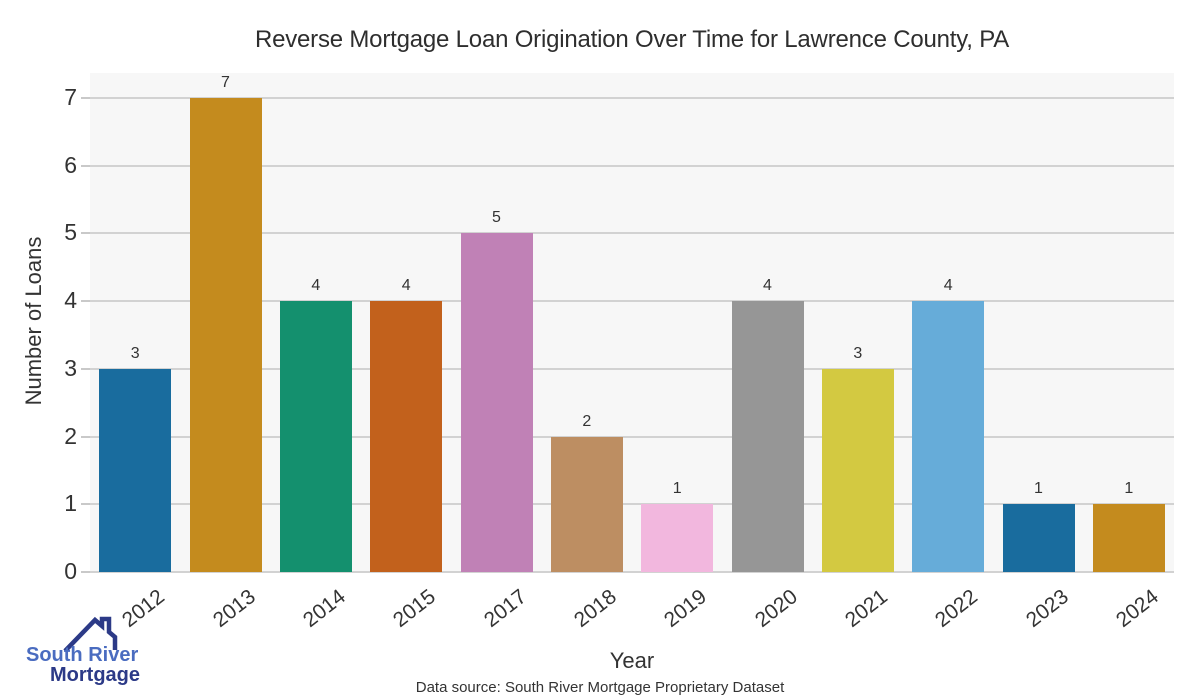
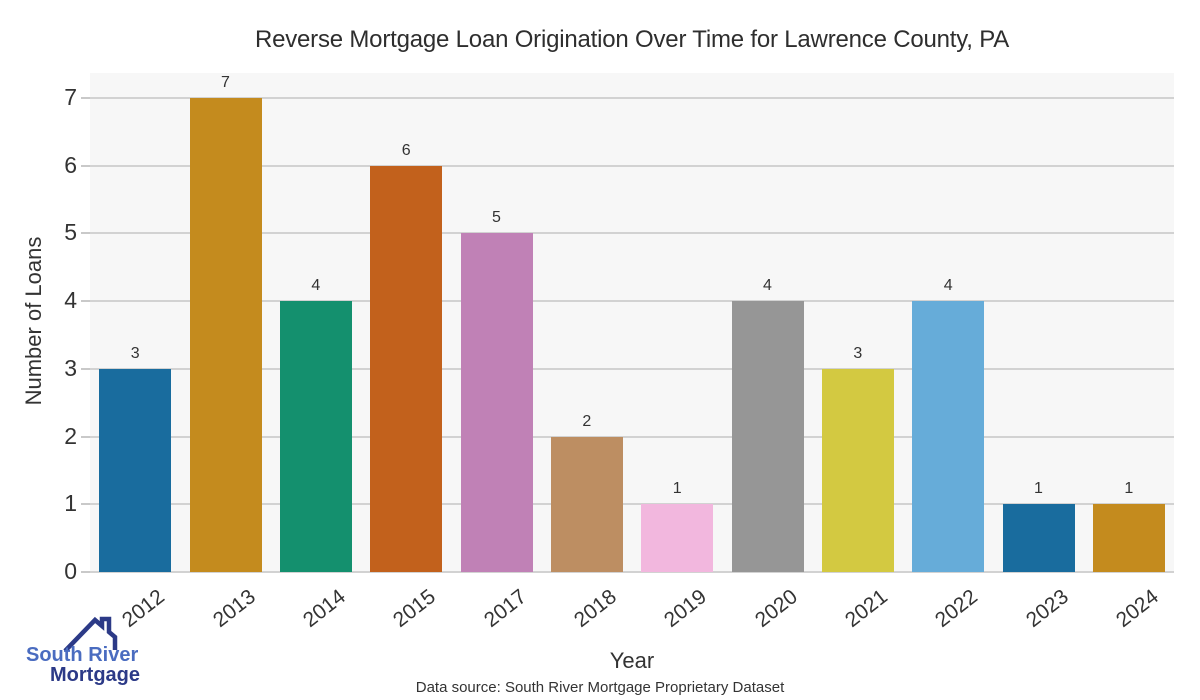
2015: 4 -> 6
